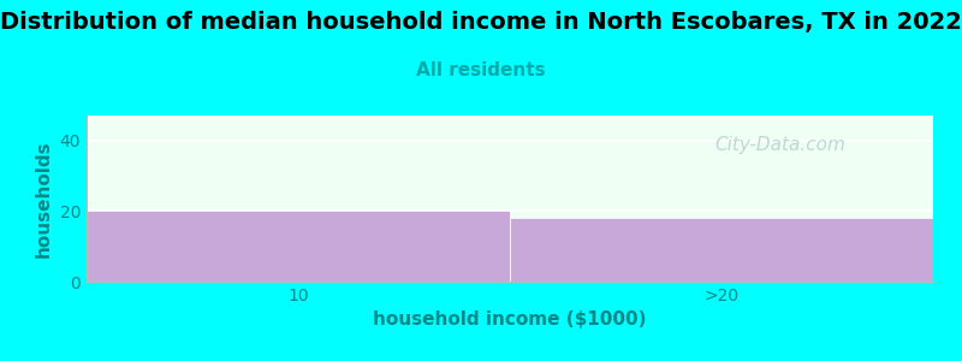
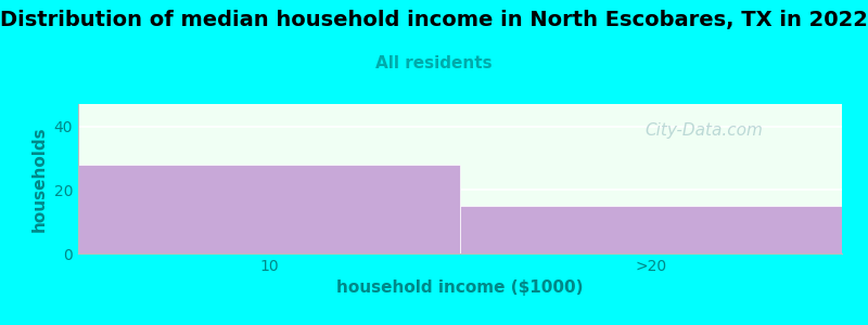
10: 20 -> 28
>20: 18 -> 15
